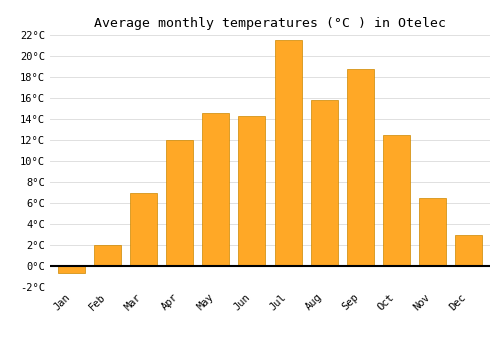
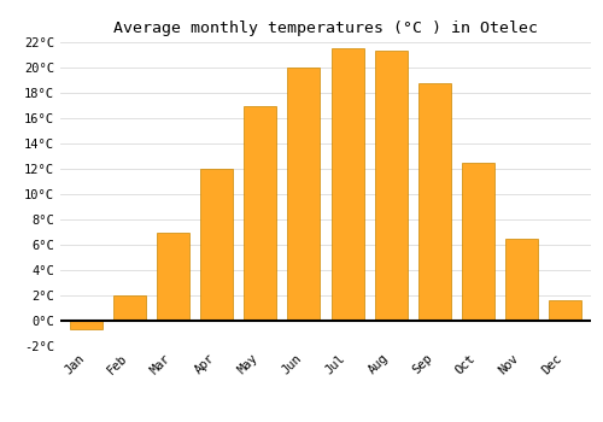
May: 14.6°C -> 17.0°C
Jun: 14.3°C -> 20.0°C
Aug: 15.8°C -> 21.3°C
Dec: 3.0°C -> 1.6°C
